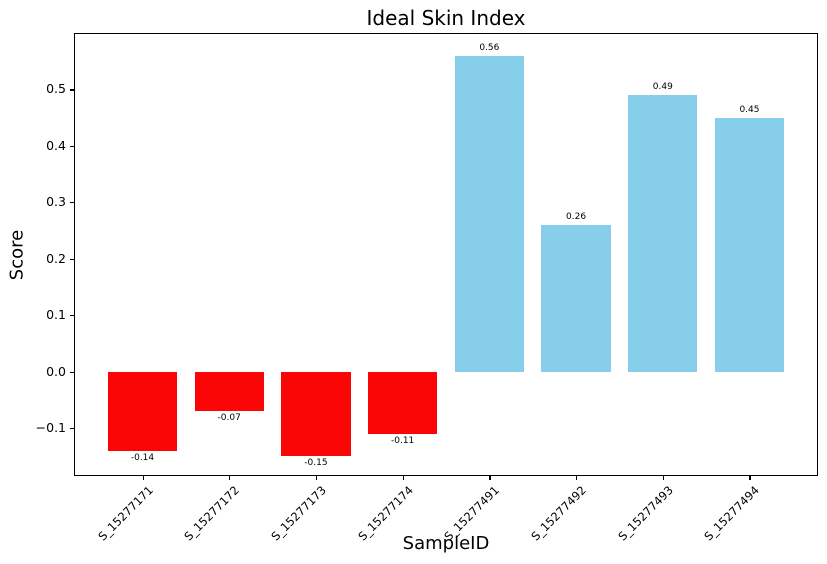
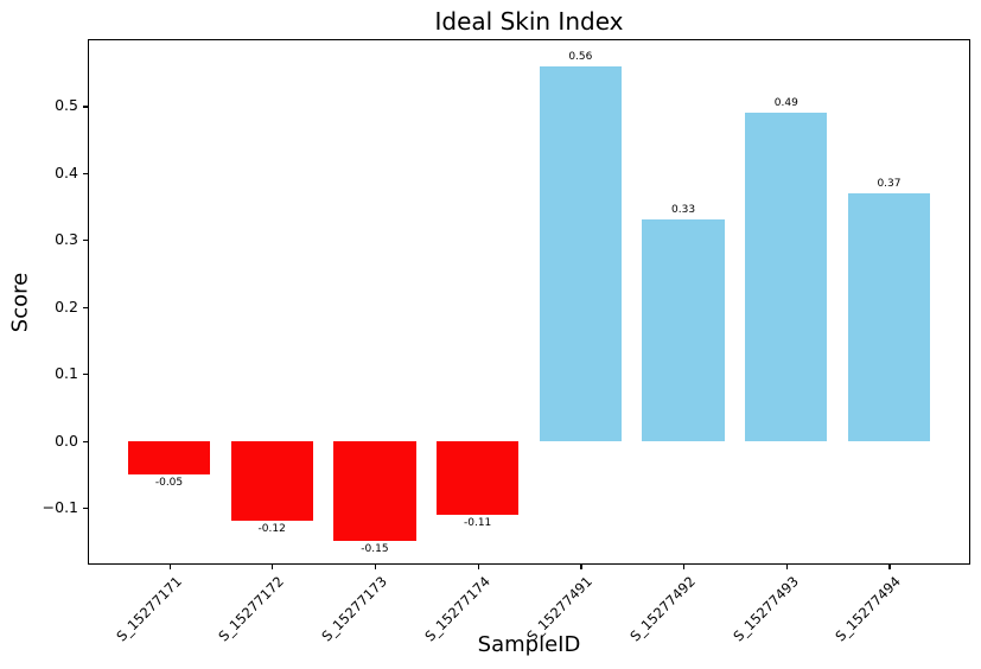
S_15277171: -0.14 -> -0.05
S_15277172: -0.07 -> -0.12
S_15277492: 0.26 -> 0.33
S_15277494: 0.45 -> 0.37
